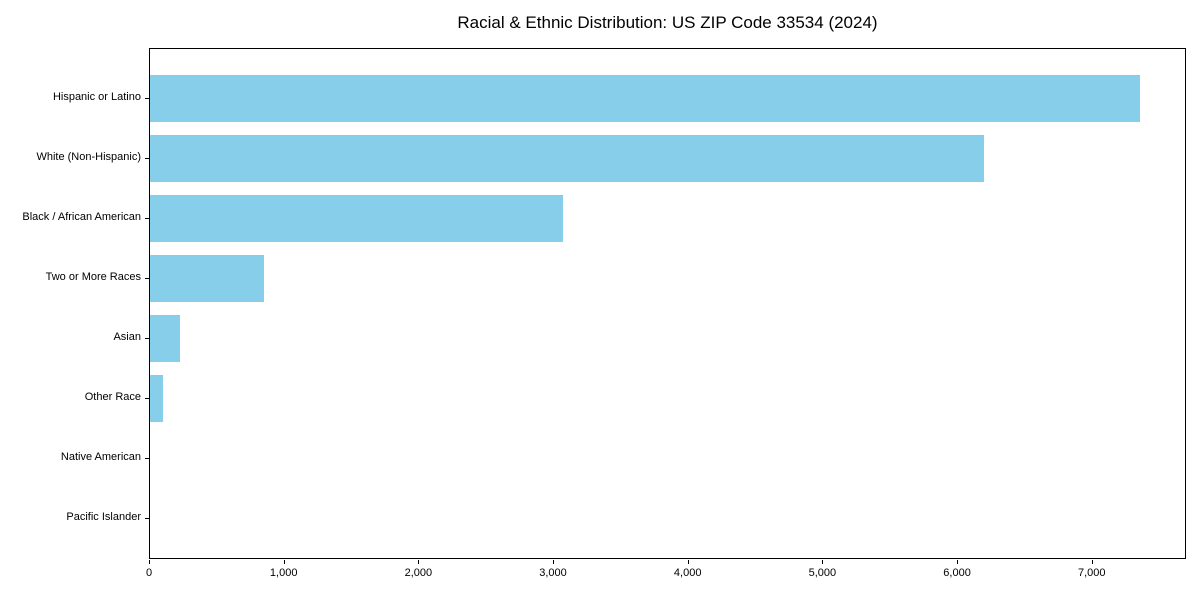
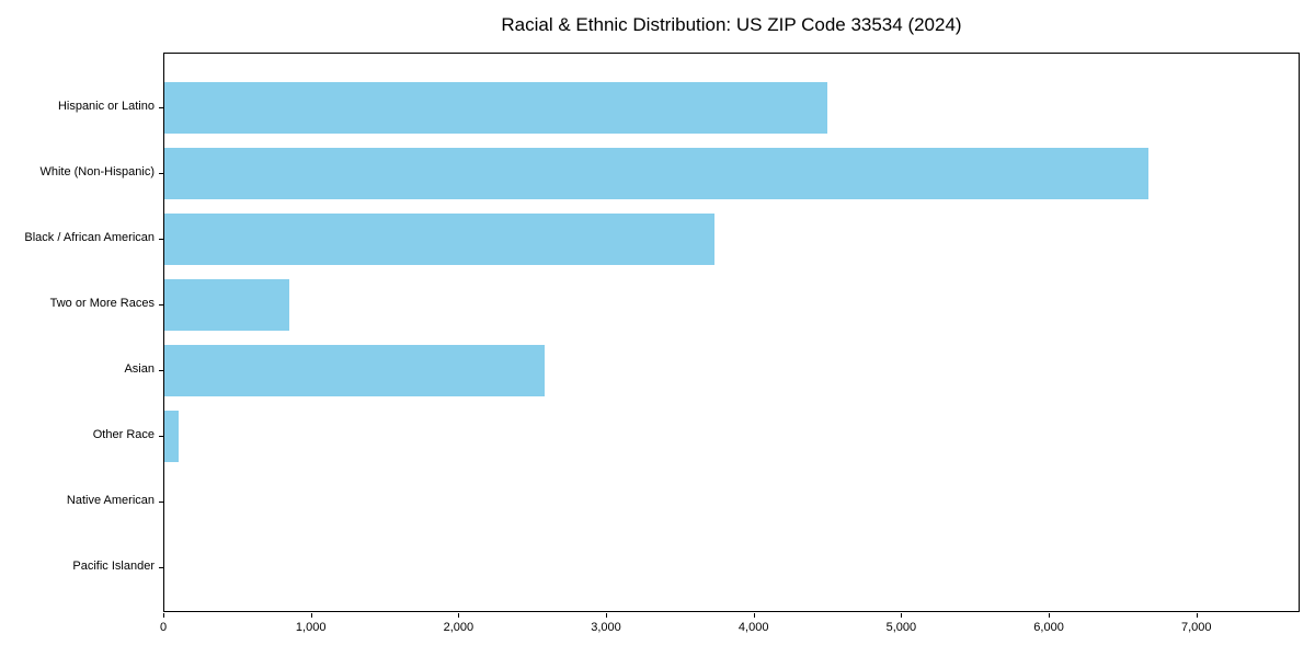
Hispanic or Latino: 7350 -> 4490
White (Non-Hispanic): 6190 -> 6670
Black / African American: 3070 -> 3730
Asian: 220 -> 2580
